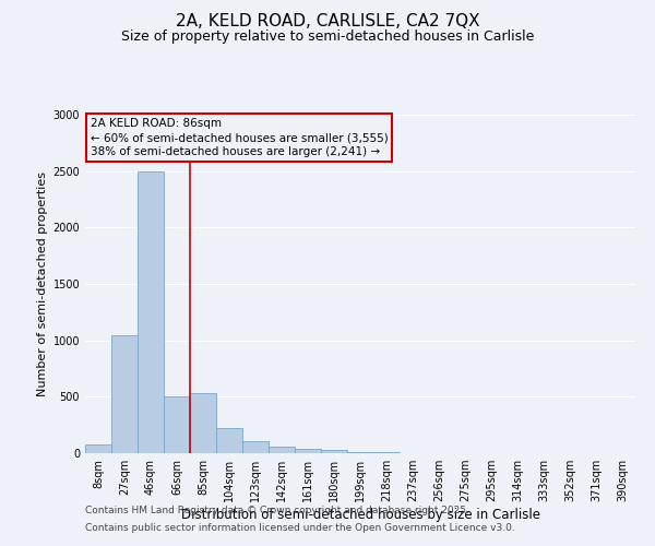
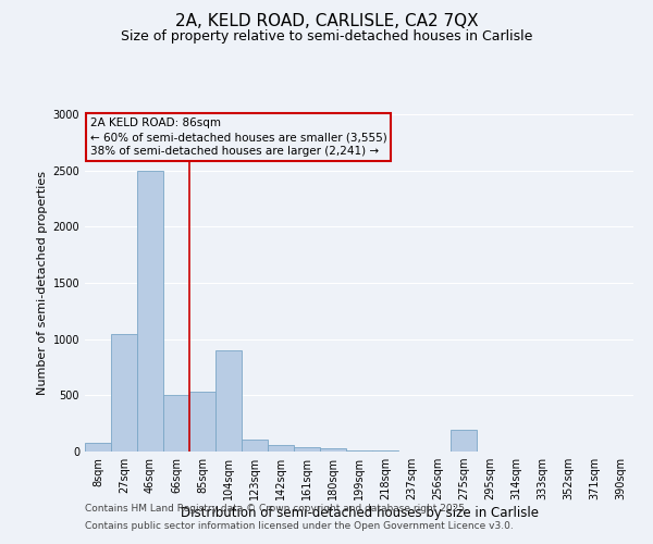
104sqm: 220 -> 900
275sqm: 0 -> 190
